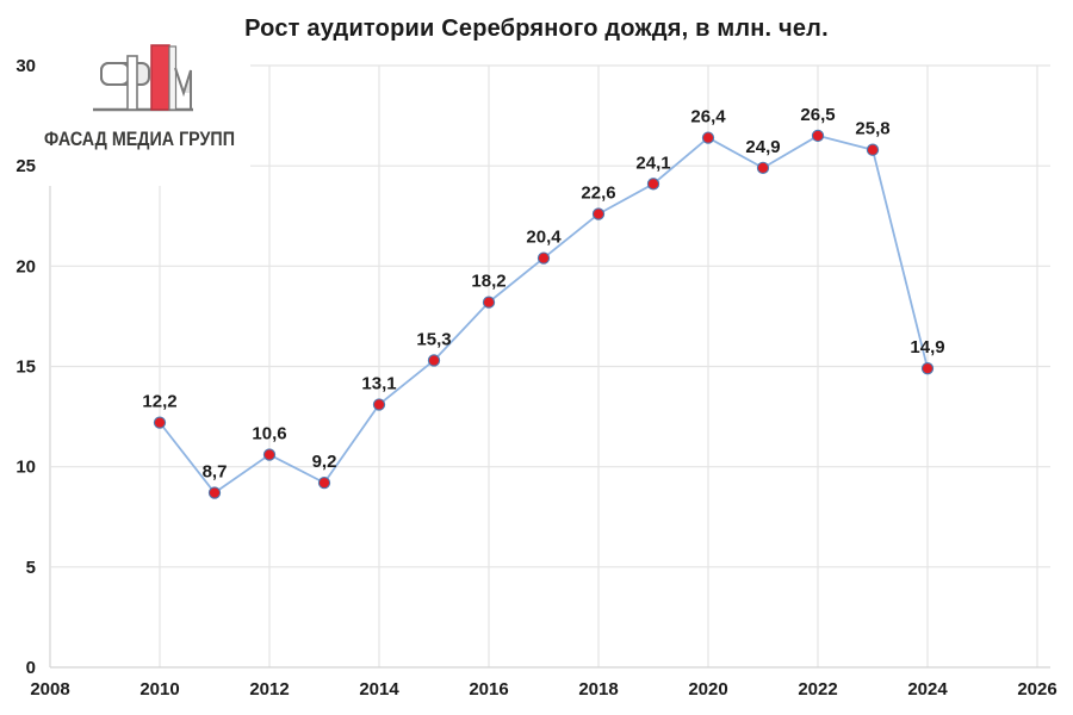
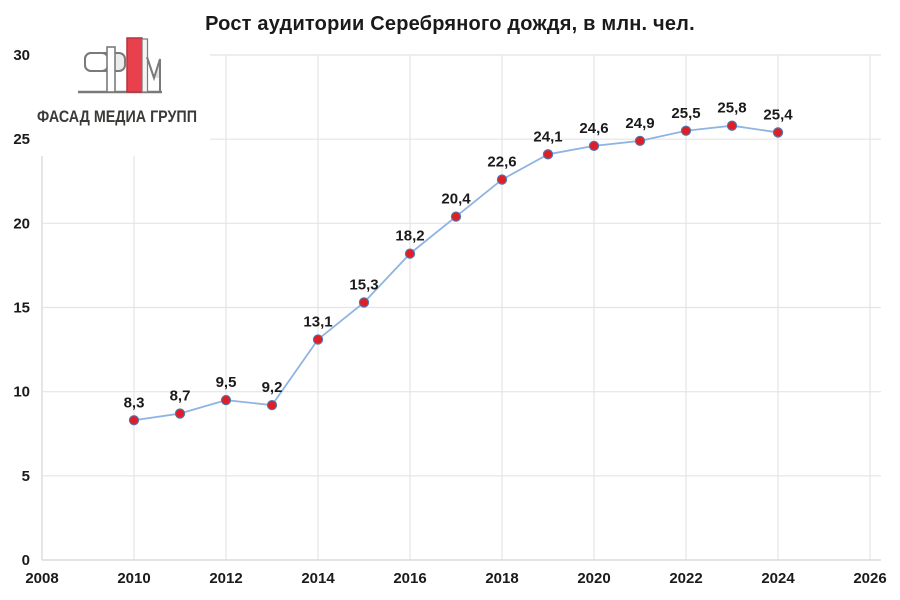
2010: 12,2 -> 8,3
2012: 10,6 -> 9,5
2020: 26,4 -> 24,6
2022: 26,5 -> 25,5
2024: 14,9 -> 25,4
